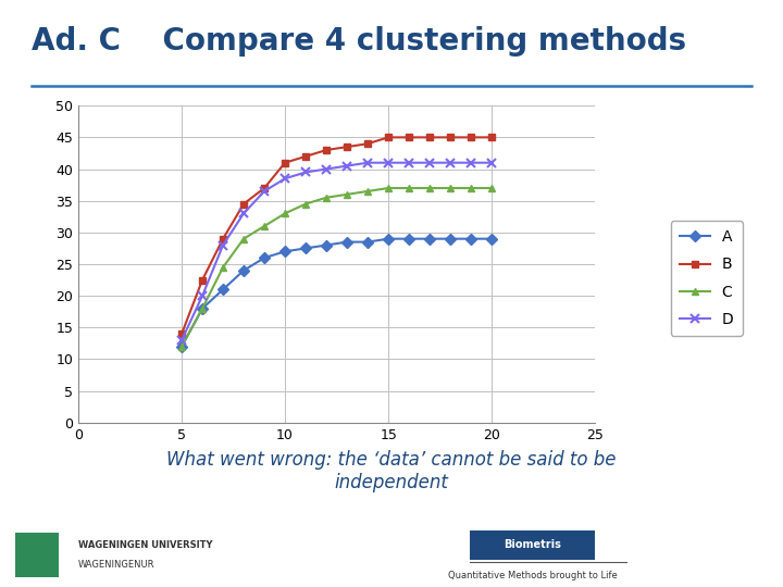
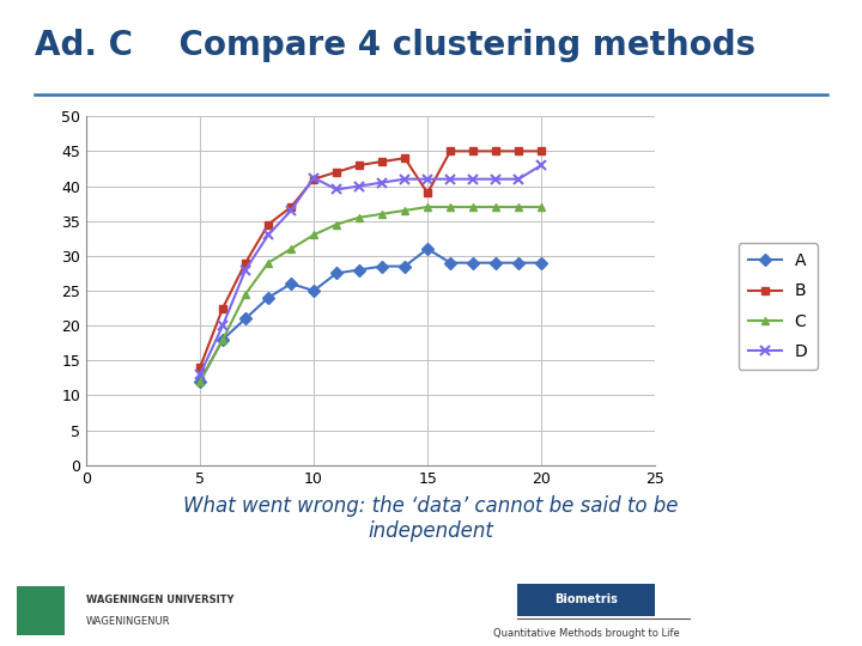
A/10: 27.0 -> 25.0
D/10: 38.5 -> 41.2
A/15: 29.0 -> 31.0
B/15: 45.0 -> 39.0
D/20: 41.0 -> 43.0
